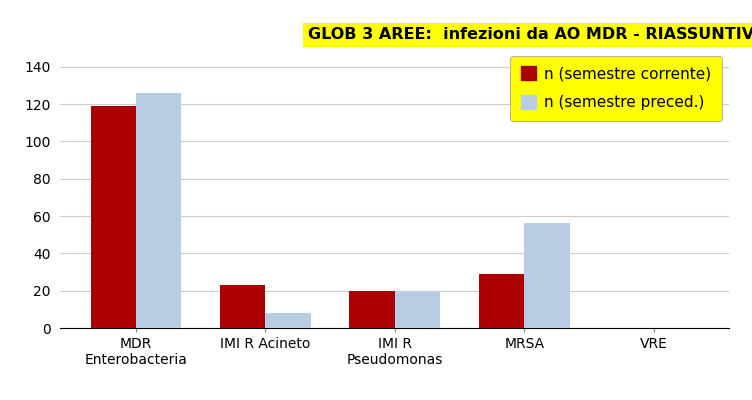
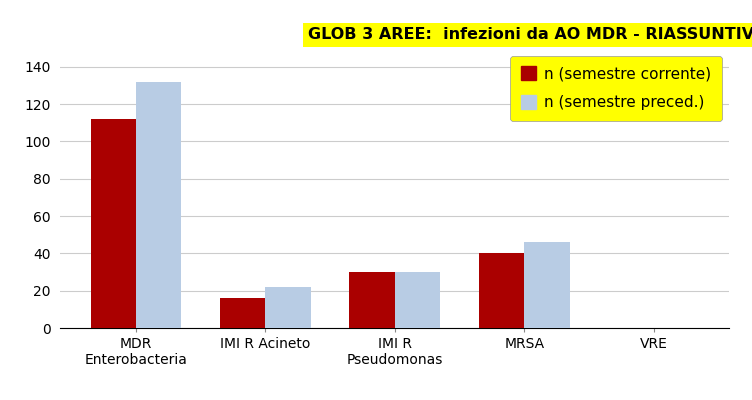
n (semestre corrente)/MDR Enterobacteria: 119 -> 112
n (semestre preced.)/MDR Enterobacteria: 126 -> 132
n (semestre corrente)/IMI R Acineto: 23 -> 16
n (semestre preced.)/IMI R Acineto: 8 -> 22
n (semestre corrente)/IMI R Pseudomonas: 20 -> 30
n (semestre preced.)/IMI R Pseudomonas: 20 -> 30
n (semestre corrente)/MRSA: 29 -> 40
n (semestre preced.)/MRSA: 56 -> 46
